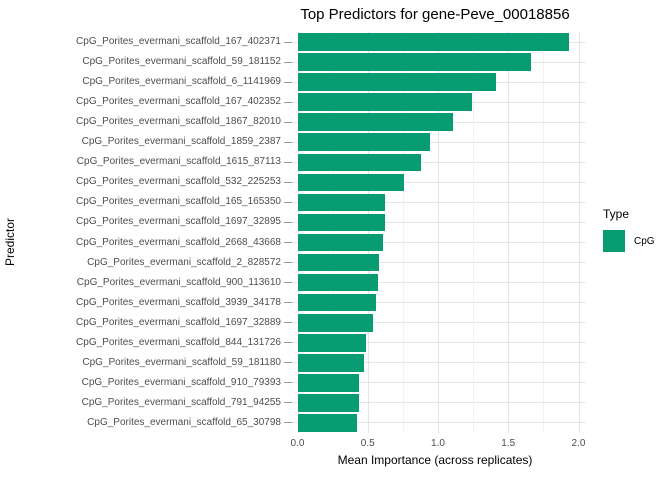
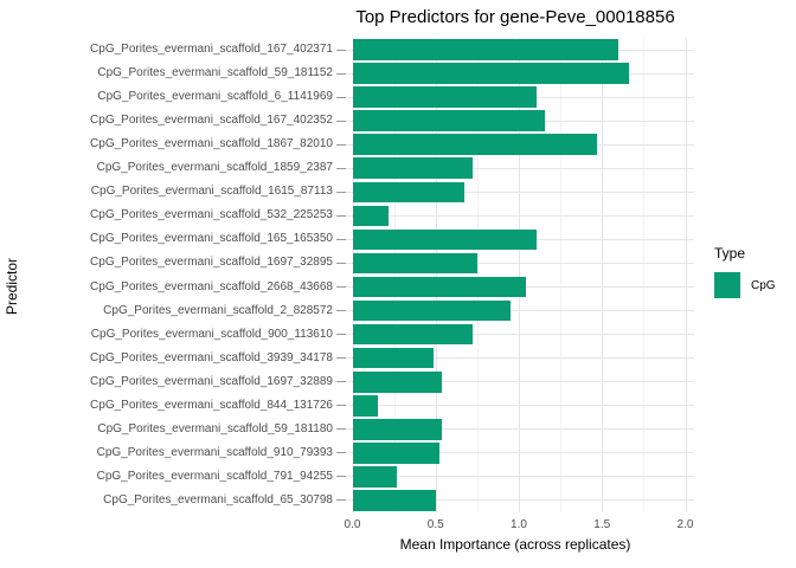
CpG_Porites_evermani_scaffold_167_402371: 1.93 -> 1.60
CpG_Porites_evermani_scaffold_6_1141969: 1.41 -> 1.11
CpG_Porites_evermani_scaffold_167_402352: 1.24 -> 1.16
CpG_Porites_evermani_scaffold_1867_82010: 1.11 -> 1.47
CpG_Porites_evermani_scaffold_1859_2387: 0.94 -> 0.72
CpG_Porites_evermani_scaffold_1615_87113: 0.88 -> 0.67
CpG_Porites_evermani_scaffold_532_225253: 0.76 -> 0.22
CpG_Porites_evermani_scaffold_165_165350: 0.62 -> 1.11
CpG_Porites_evermani_scaffold_1697_32895: 0.62 -> 0.75
CpG_Porites_evermani_scaffold_2668_43668: 0.61 -> 1.04
CpG_Porites_evermani_scaffold_2_828572: 0.58 -> 0.95
CpG_Porites_evermani_scaffold_900_113610: 0.57 -> 0.72
CpG_Porites_evermani_scaffold_3939_34178: 0.56 -> 0.49
CpG_Porites_evermani_scaffold_844_131726: 0.49 -> 0.15
CpG_Porites_evermani_scaffold_59_181180: 0.47 -> 0.54
CpG_Porites_evermani_scaffold_910_79393: 0.44 -> 0.52
CpG_Porites_evermani_scaffold_791_94255: 0.44 -> 0.27
CpG_Porites_evermani_scaffold_65_30798: 0.42 -> 0.50
